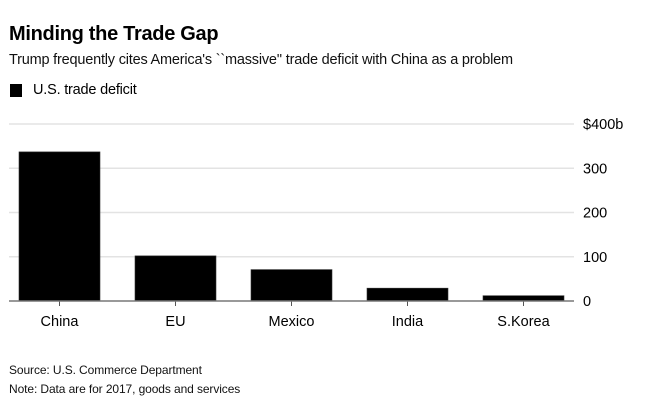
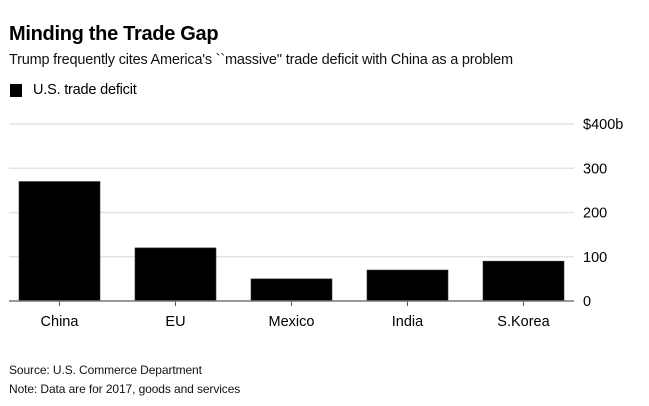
China: $340b -> $270b
EU: $100b -> $120b
Mexico: $70b -> $50b
India: $30b -> $70b
S.Korea: $10b -> $90b
